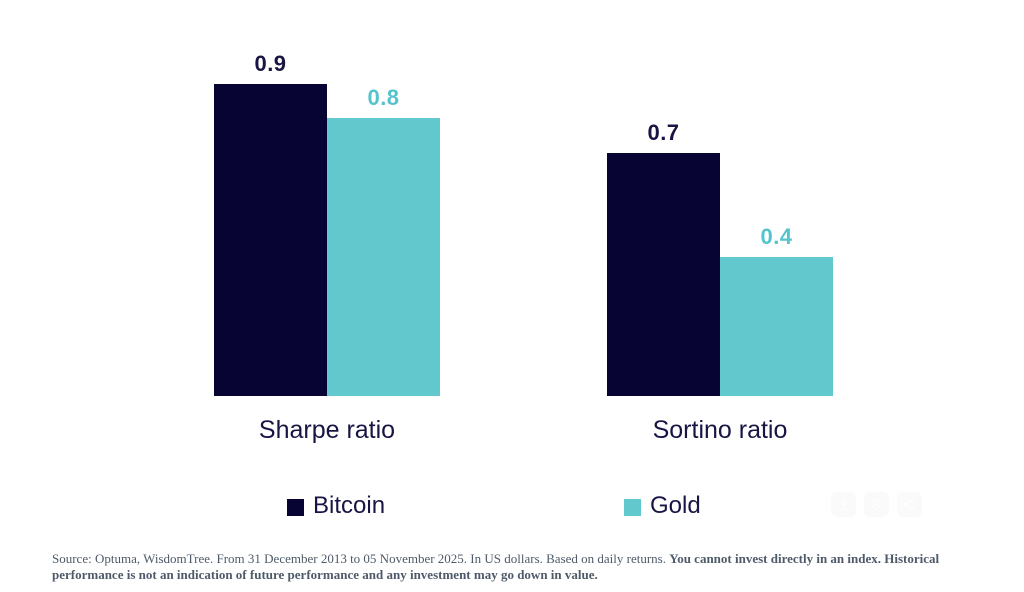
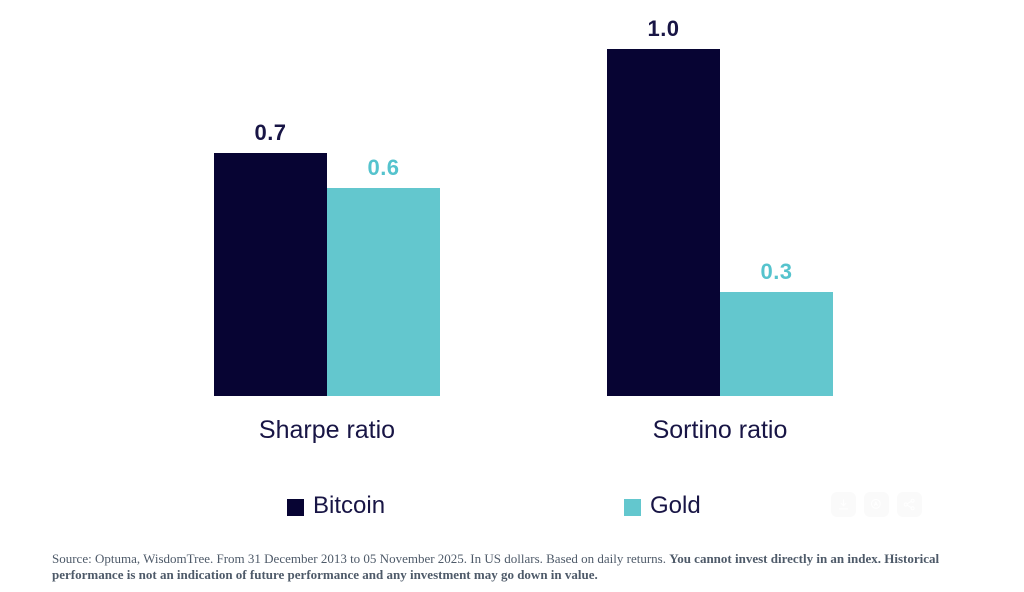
Bitcoin/Sharpe ratio: 0.9 -> 0.7
Gold/Sharpe ratio: 0.8 -> 0.6
Bitcoin/Sortino ratio: 0.7 -> 1.0
Gold/Sortino ratio: 0.4 -> 0.3
